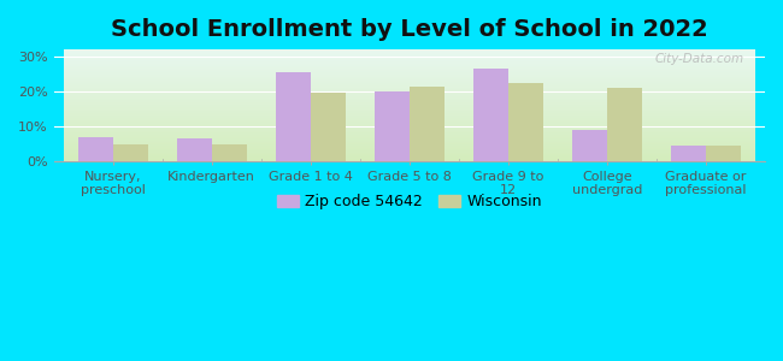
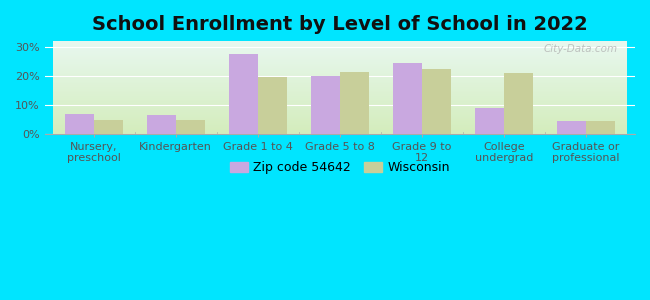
Zip code 54642/Grade 1 to 4: 25.5% -> 27.5%
Zip code 54642/Grade 9 to 12: 26.5% -> 24.5%
